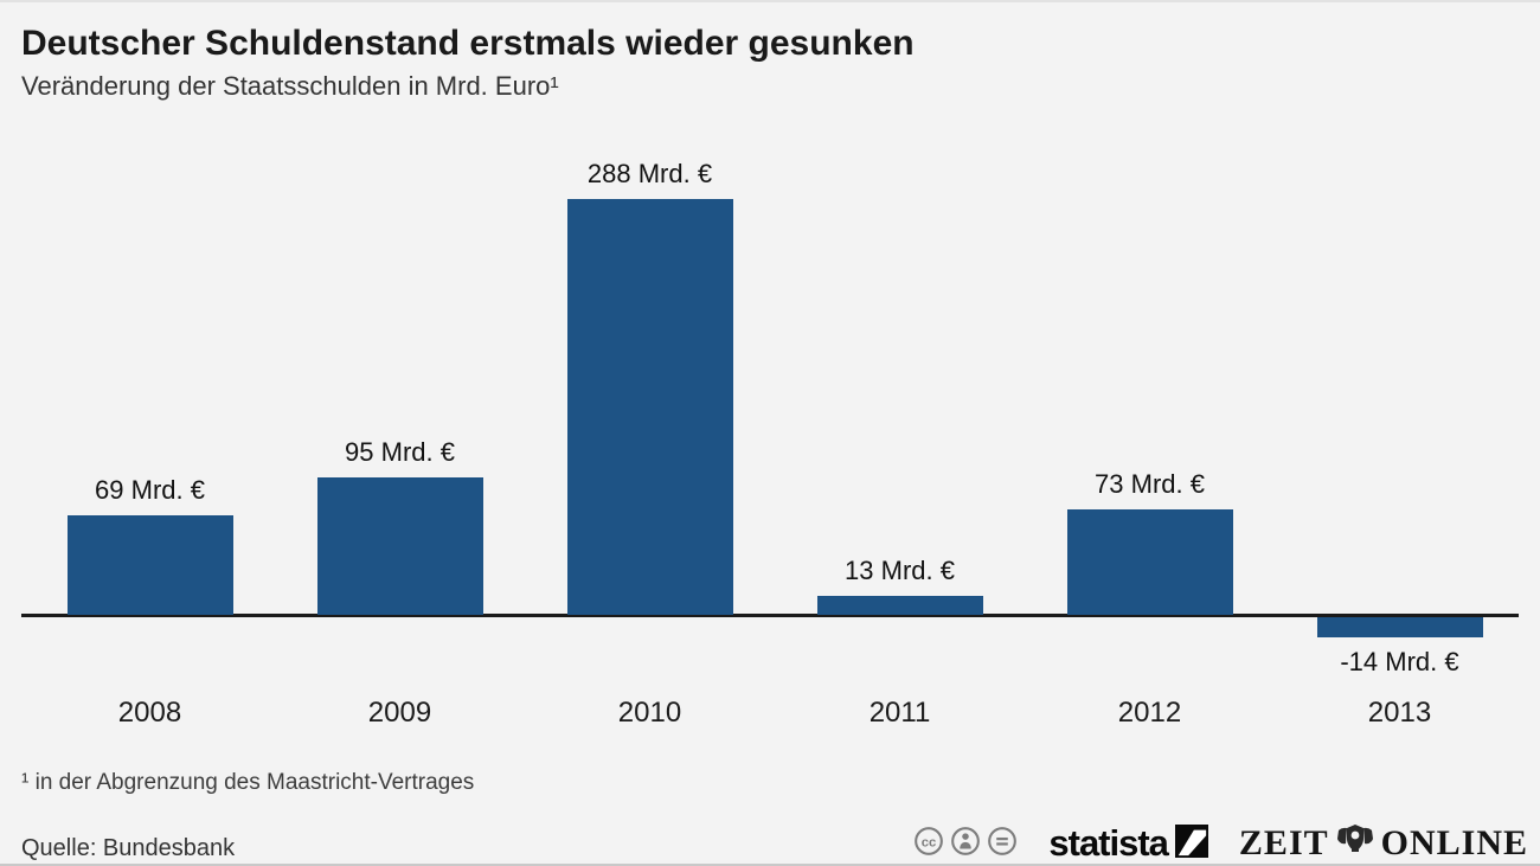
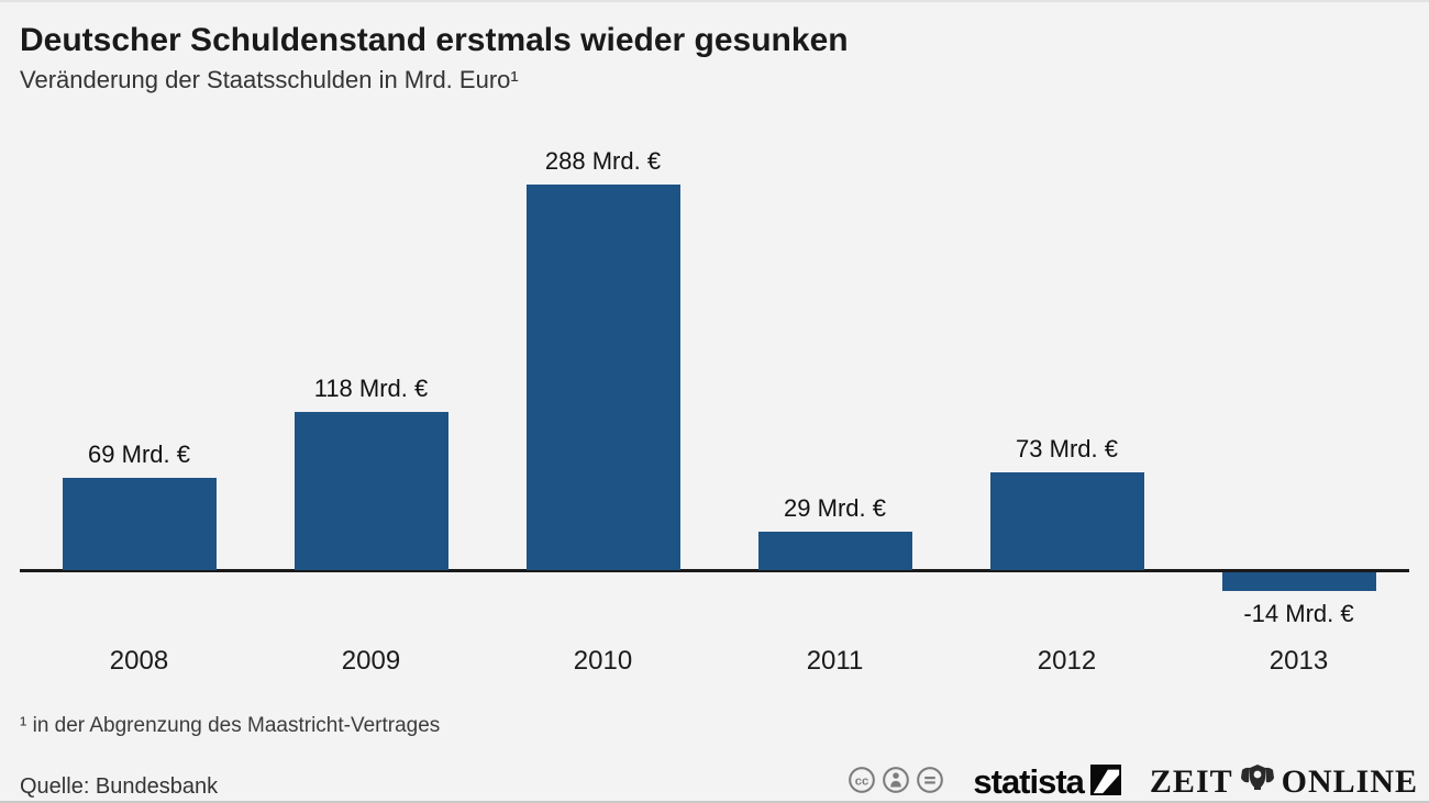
2009: 95 -> 118
2011: 13 -> 29
